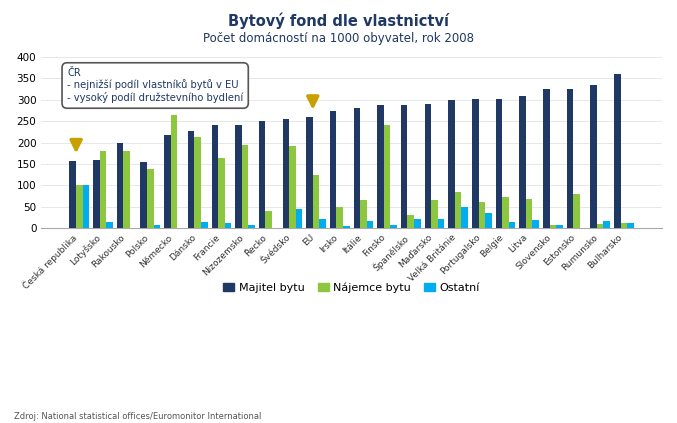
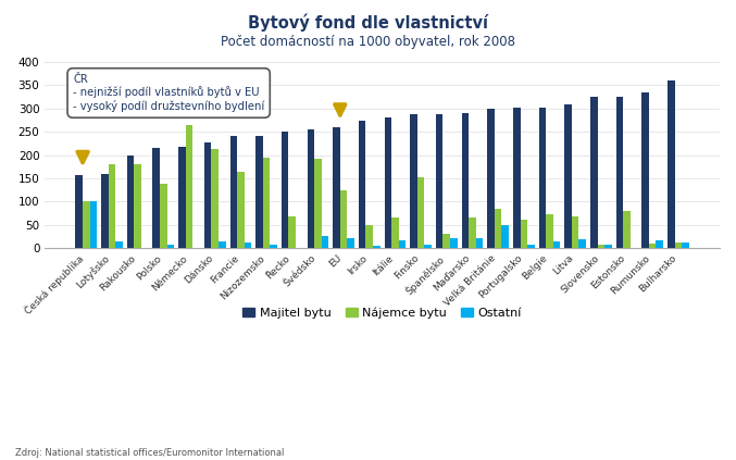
Majitel bytu/Polsko: 155 -> 215
Nájemce bytu/Řecko: 40 -> 68
Ostatní/Švédsko: 45 -> 25
Nájemce bytu/Finsko: 240 -> 151
Ostatní/Portugalsko: 35 -> 8
